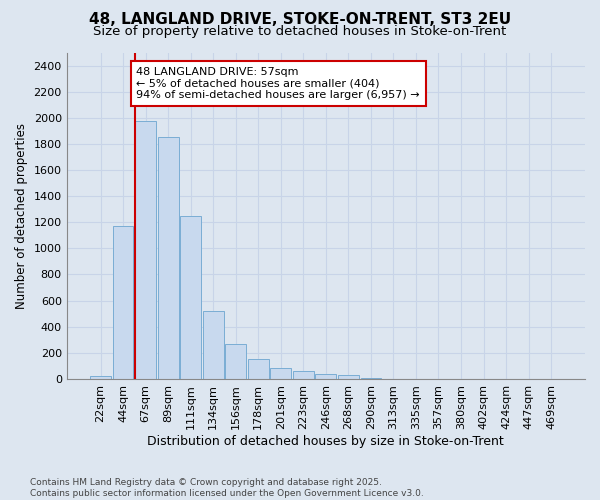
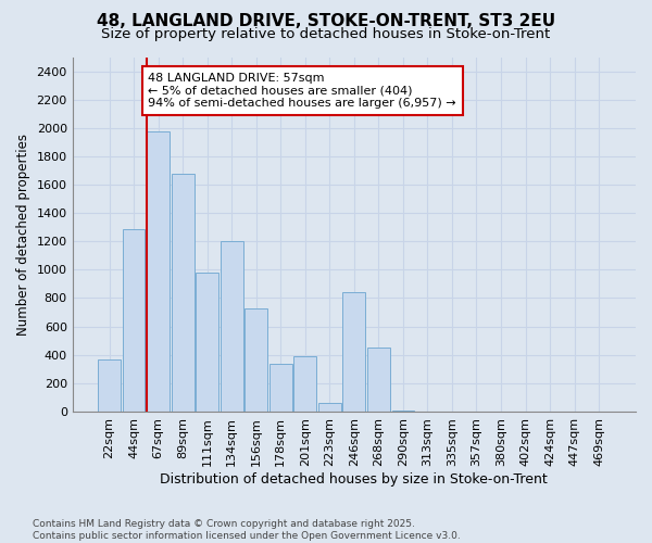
22sqm: 20 -> 370
44sqm: 1180 -> 1290
89sqm: 1850 -> 1680
111sqm: 1240 -> 980
134sqm: 520 -> 1200
156sqm: 270 -> 730
178sqm: 150 -> 340
201sqm: 80 -> 390
246sqm: 40 -> 840
268sqm: 30 -> 450
